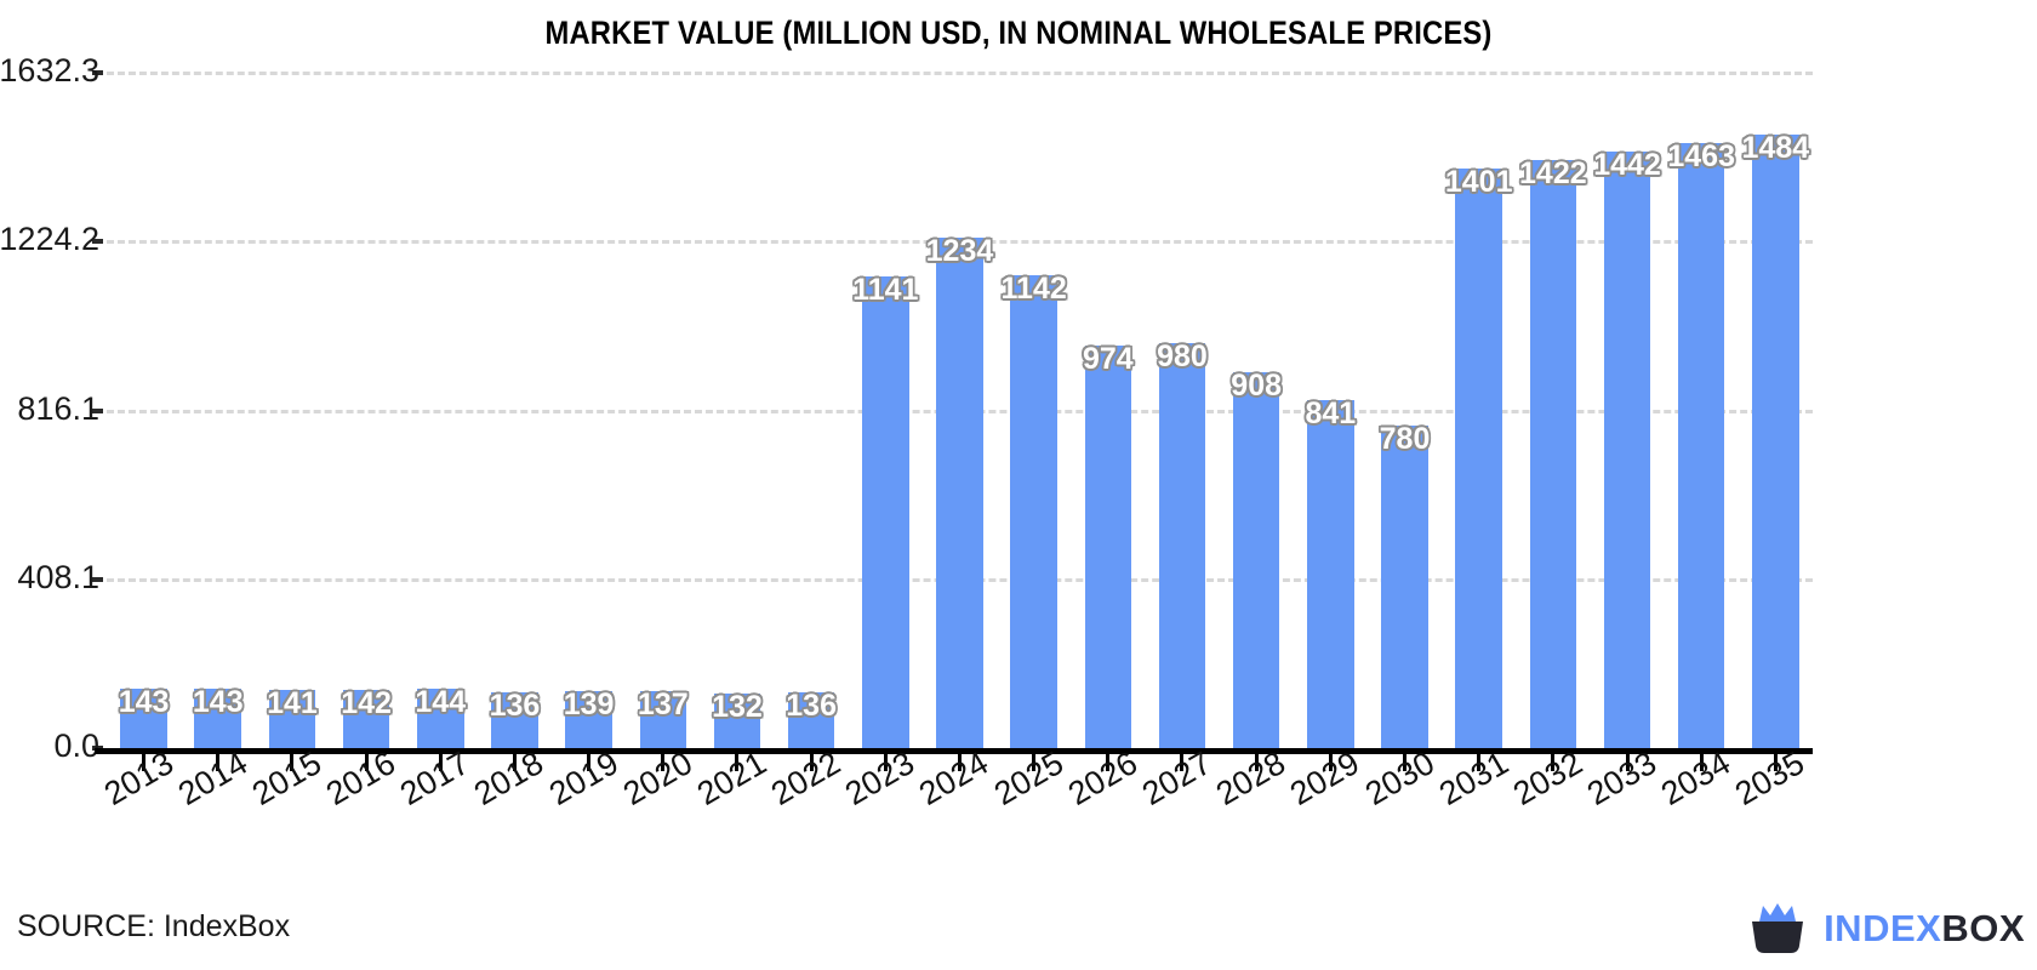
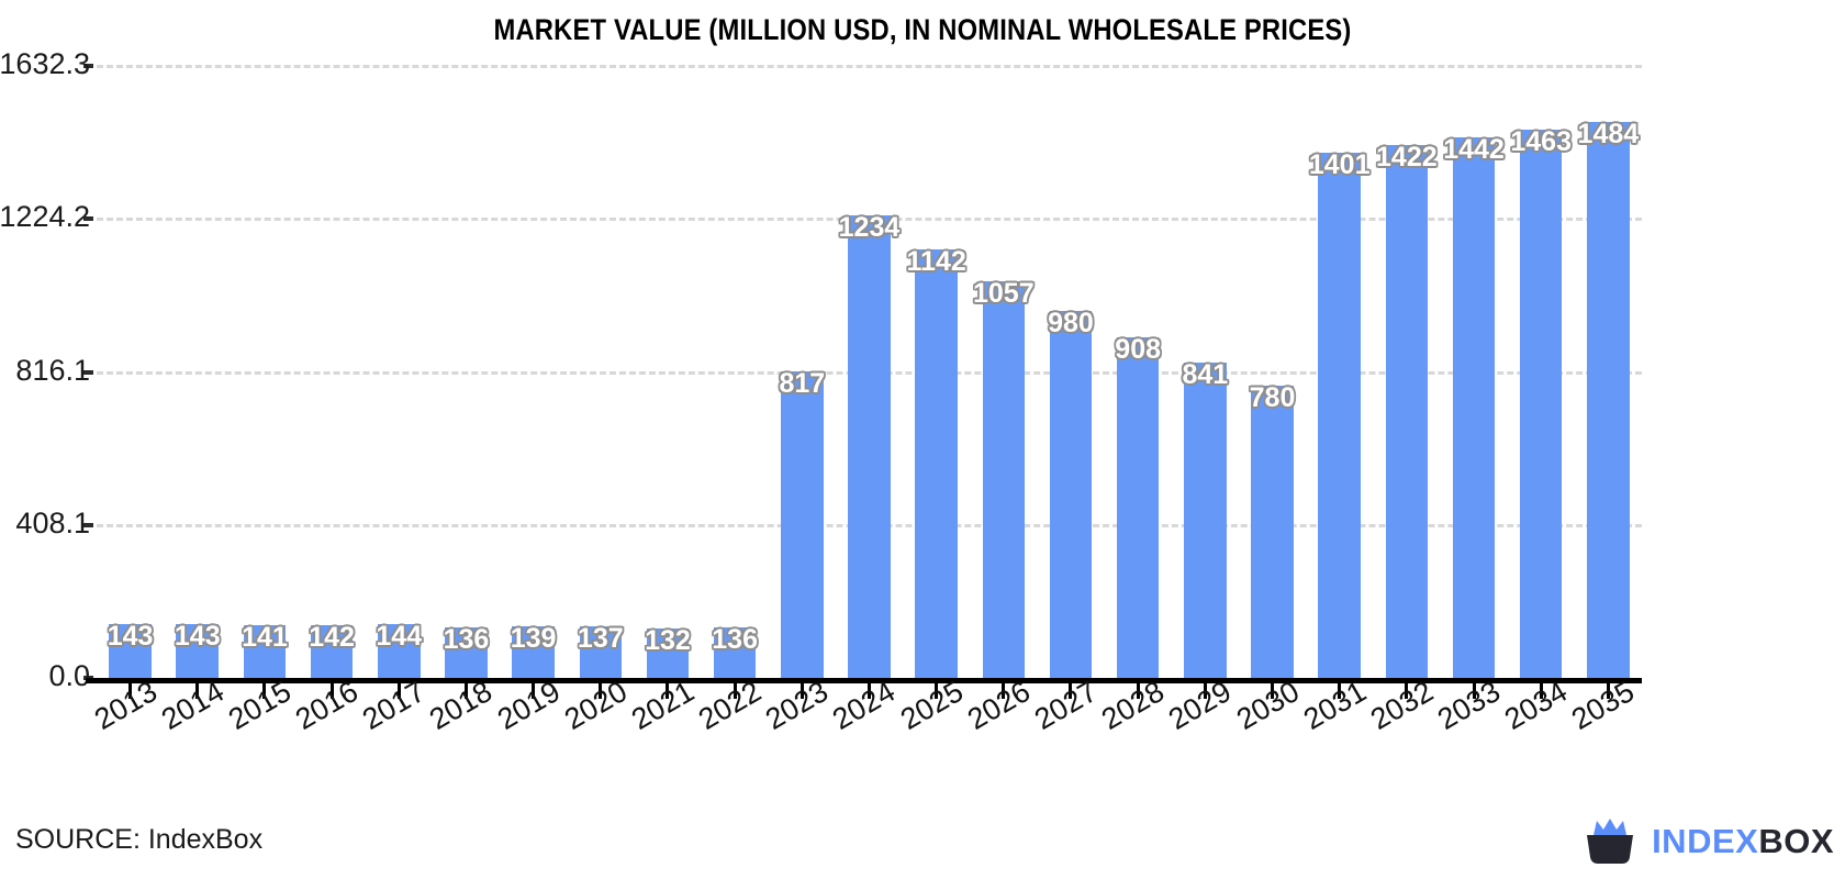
2023: 1141 -> 817
2026: 974 -> 1057
